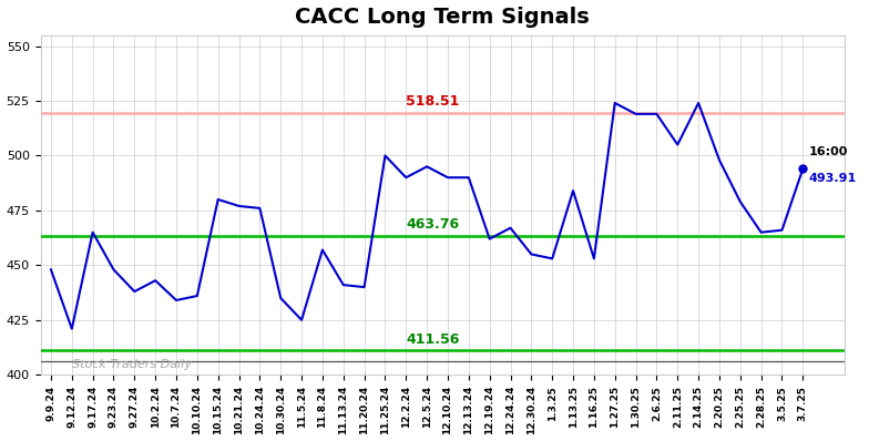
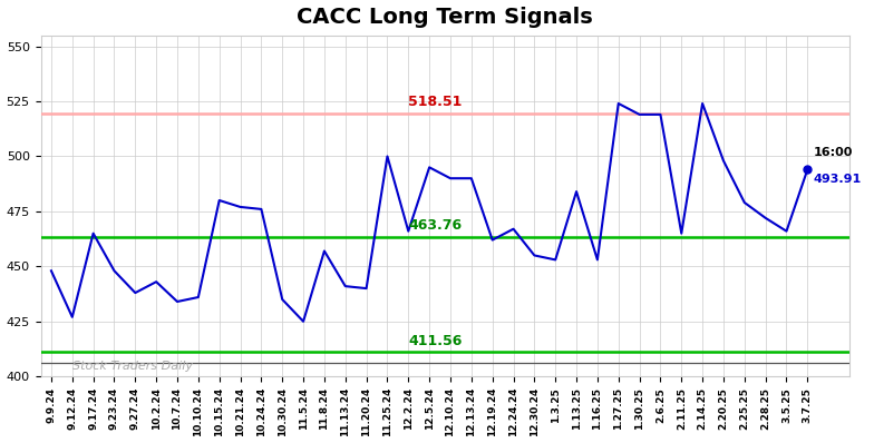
9.12.24: 421 -> 427
12.2.24: 490 -> 466
2.11.25: 505 -> 465
2.28.25: 465 -> 472
